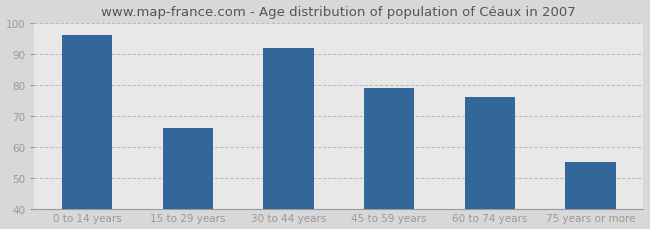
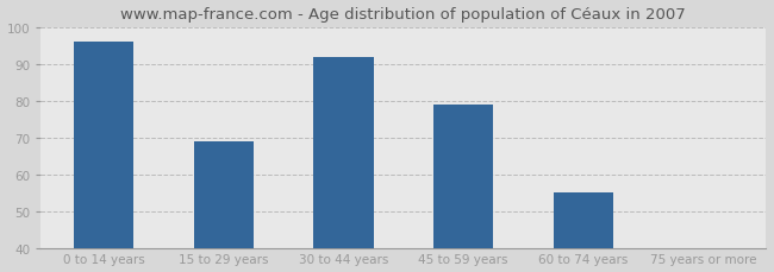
15 to 29 years: 66 -> 69
60 to 74 years: 76 -> 55
75 years or more: 55 -> 40
